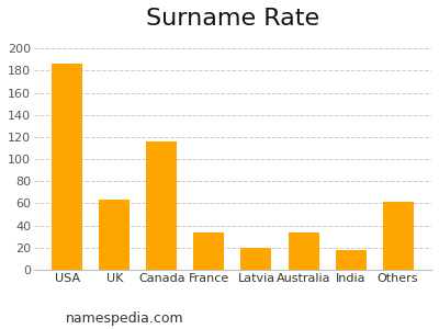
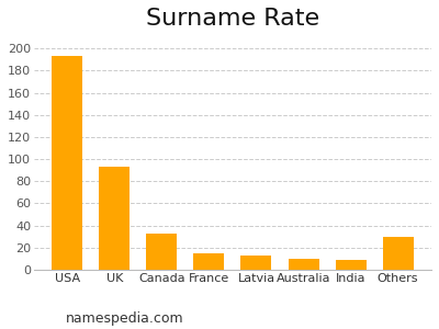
USA: 186 -> 193
UK: 63 -> 93
Canada: 116 -> 33
France: 34 -> 15
Latvia: 20 -> 13
Australia: 34 -> 10
India: 18 -> 9
Others: 61 -> 30
